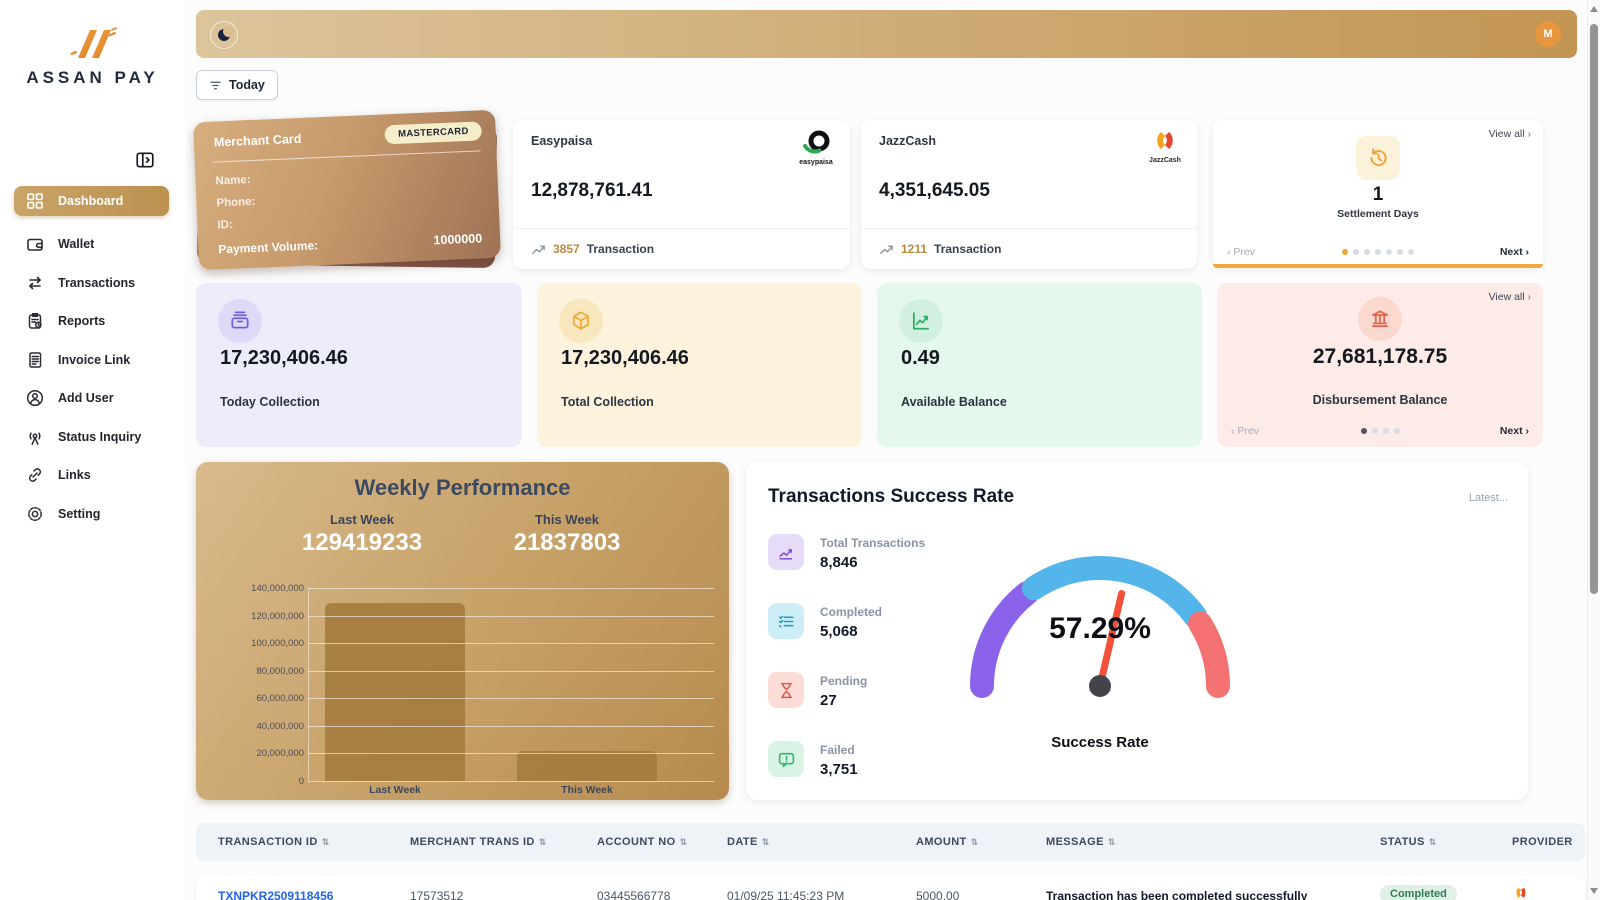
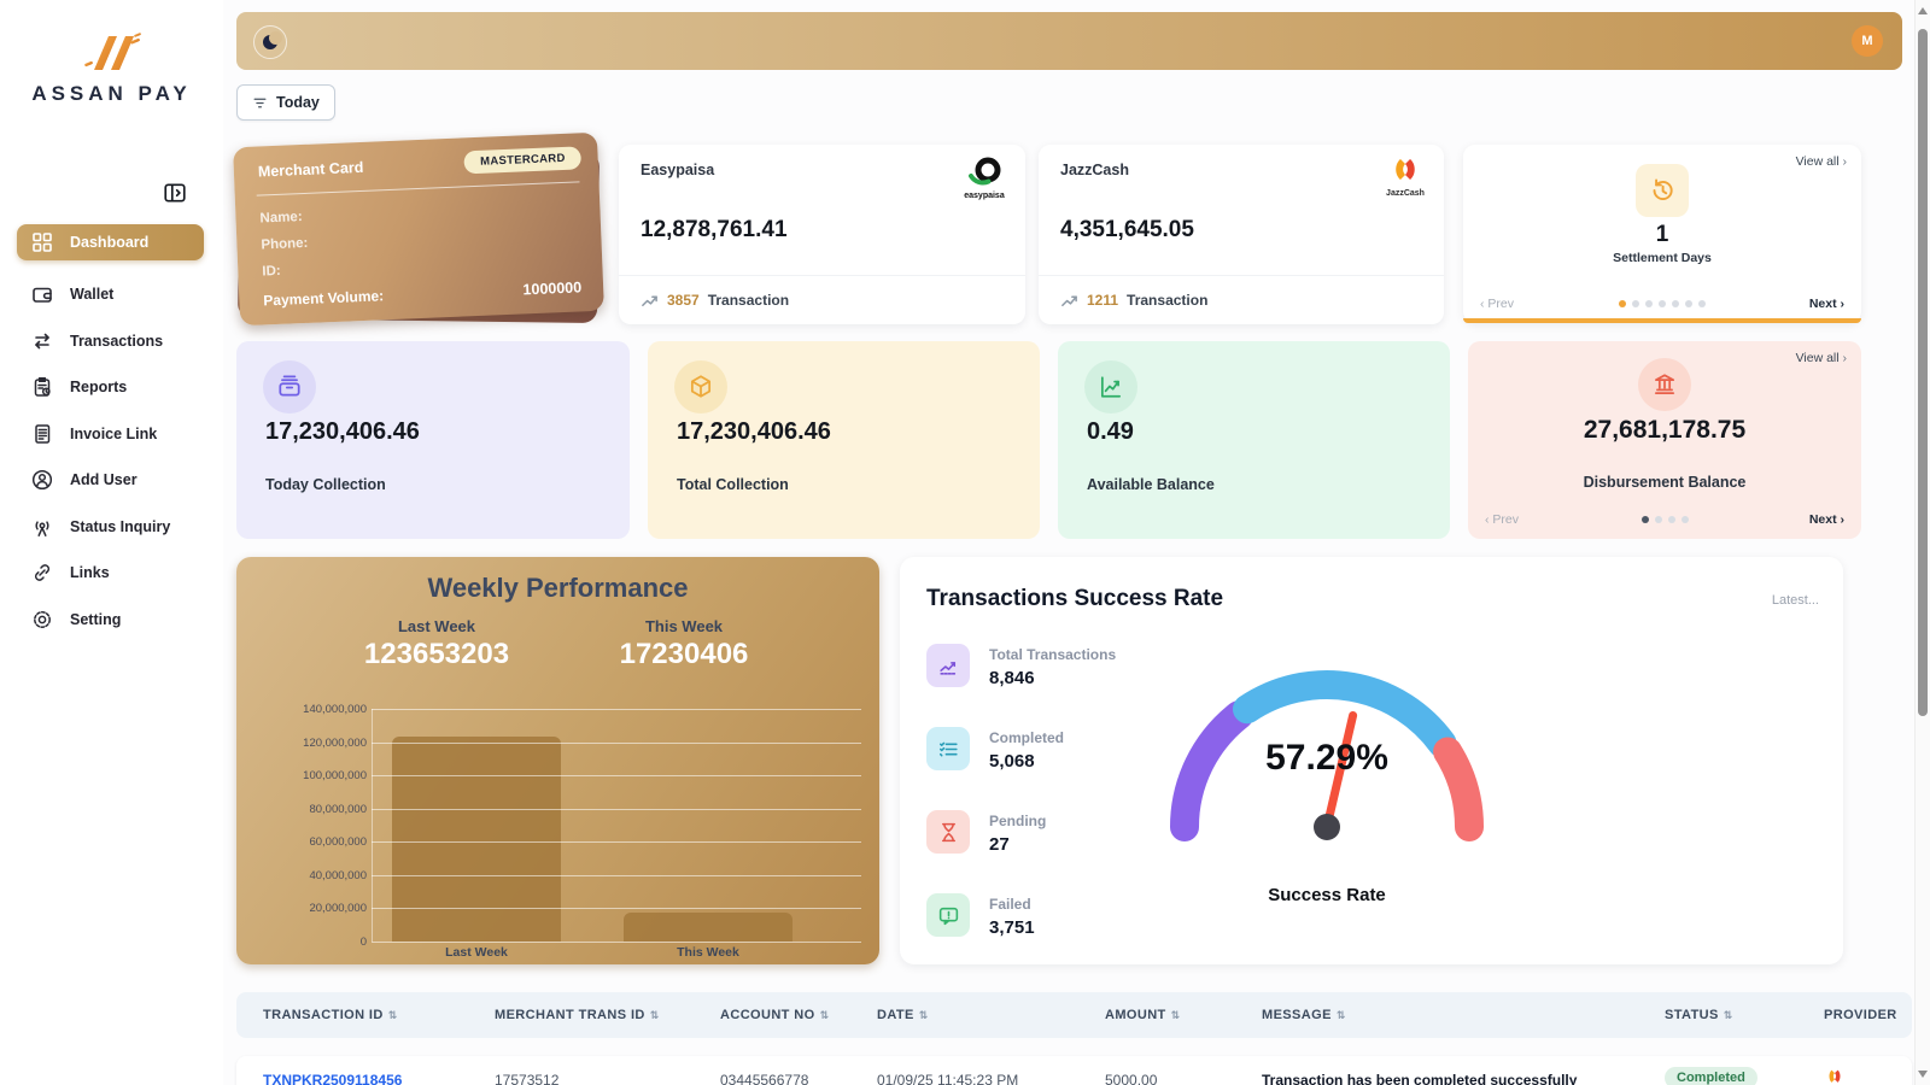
Weekly Performance/Last Week: 129419233 -> 123653203
Weekly Performance/This Week: 21837803 -> 17230406
